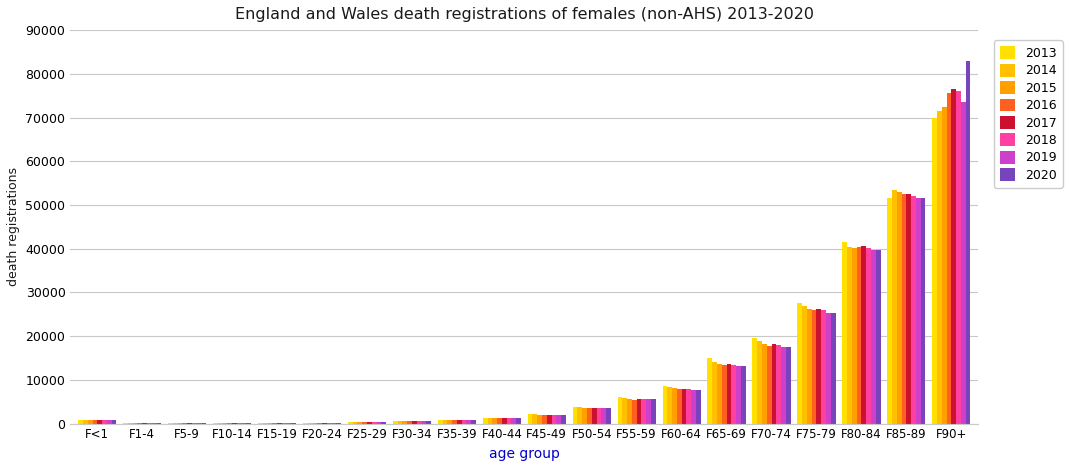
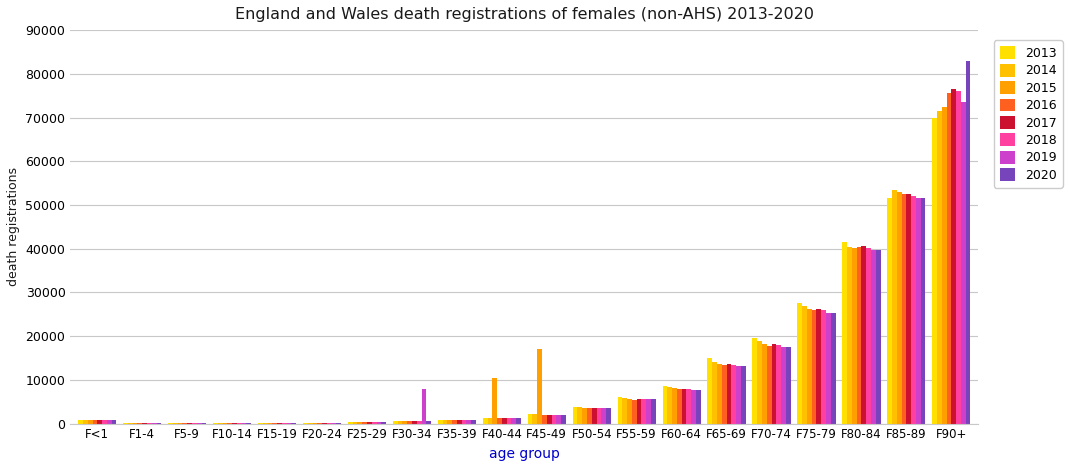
2019/F30-34: 500 -> 8000
2015/F40-44: 1300 -> 10500
2015/F45-49: 2000 -> 17000
